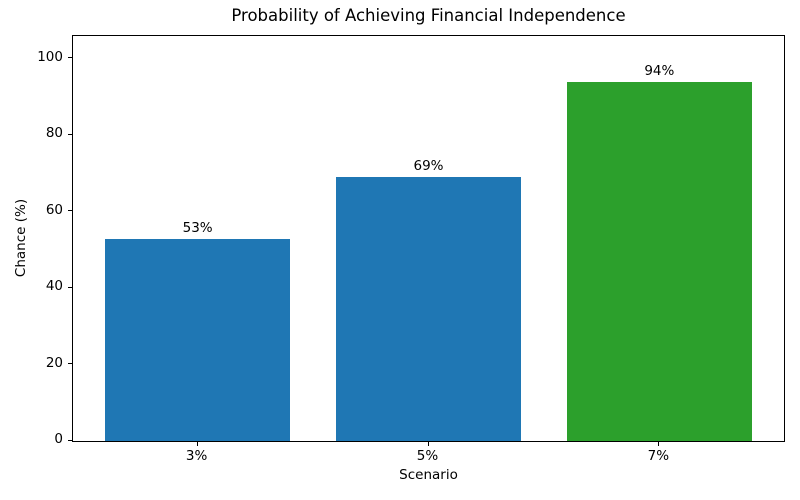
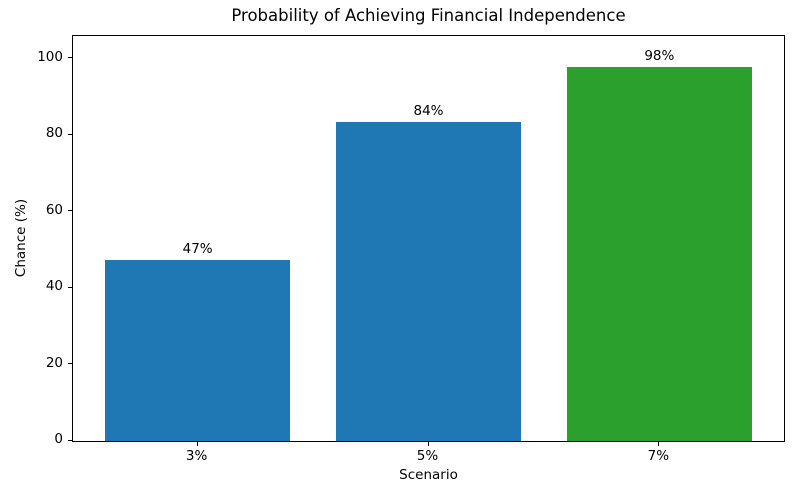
3%: 53% -> 47%
5%: 69% -> 84%
7%: 94% -> 98%
